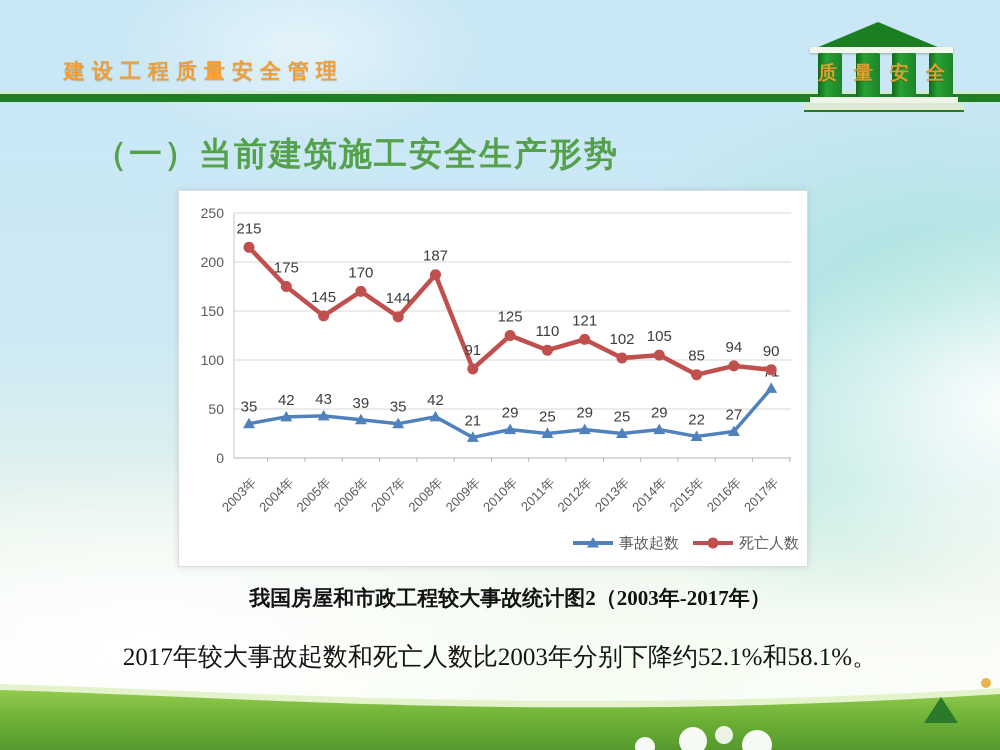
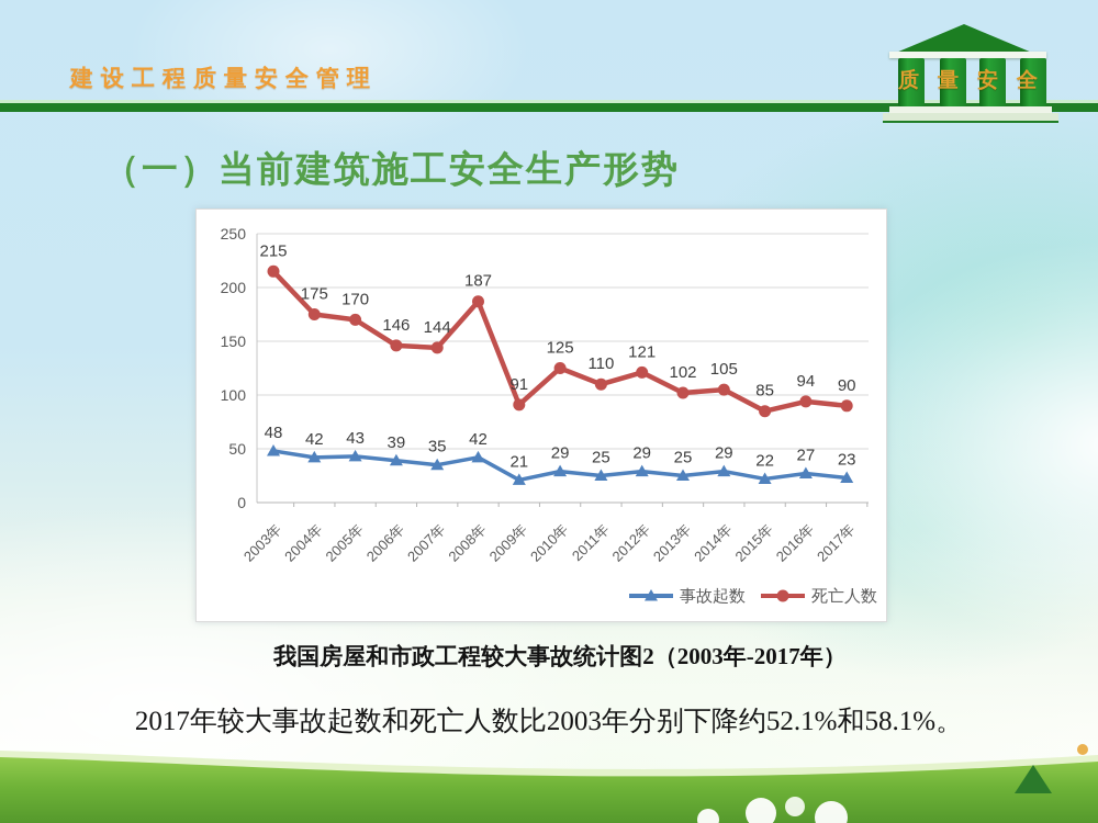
事故起数/2003年: 35 -> 48
死亡人数/2005年: 145 -> 170
死亡人数/2006年: 170 -> 146
事故起数/2017年: 71 -> 23
